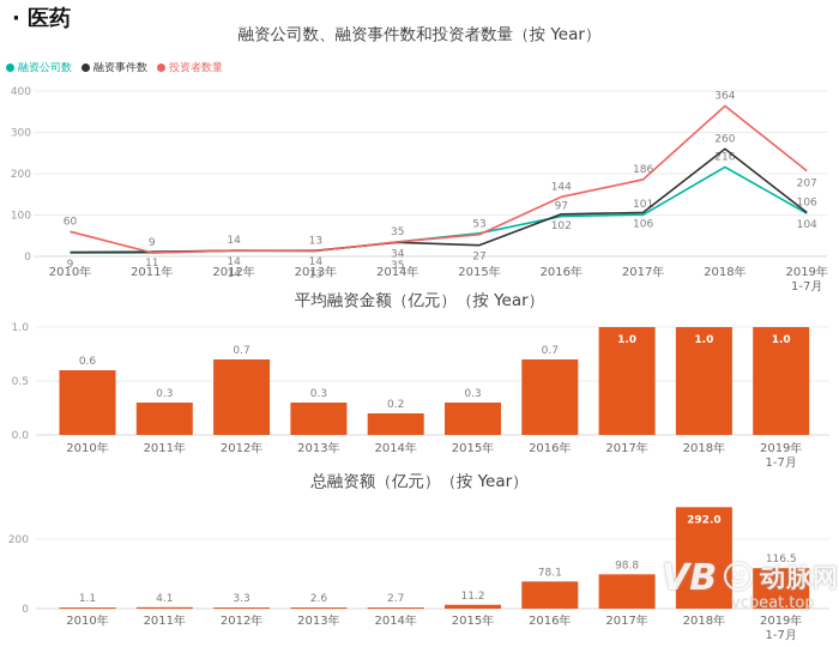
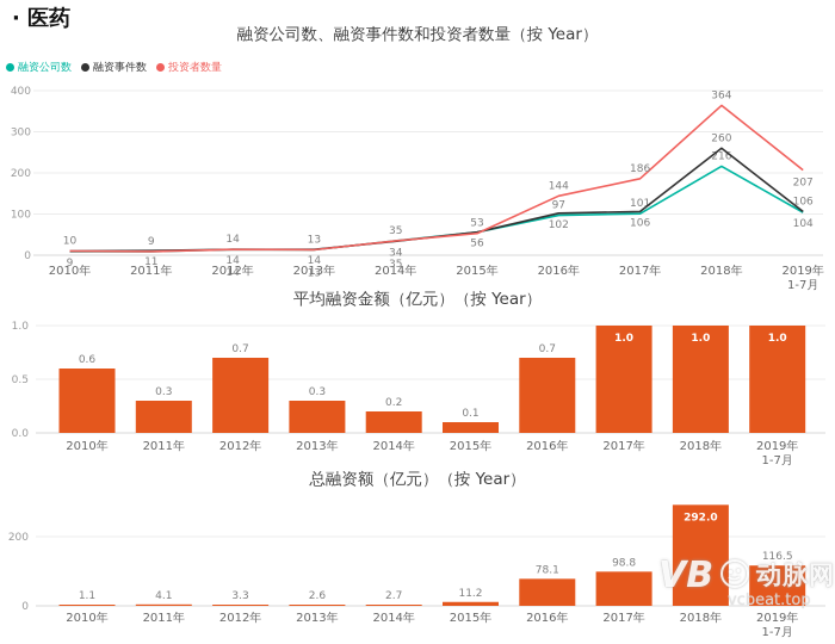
融资公司数、融资事件数和投资者数量（按 Year）/投资者数量/2010年: 60 -> 10
融资公司数、融资事件数和投资者数量（按 Year）/融资事件数/2015年: 27 -> 56
平均融资金额（亿元）（按 Year）/2015年: 0.3 -> 0.1
